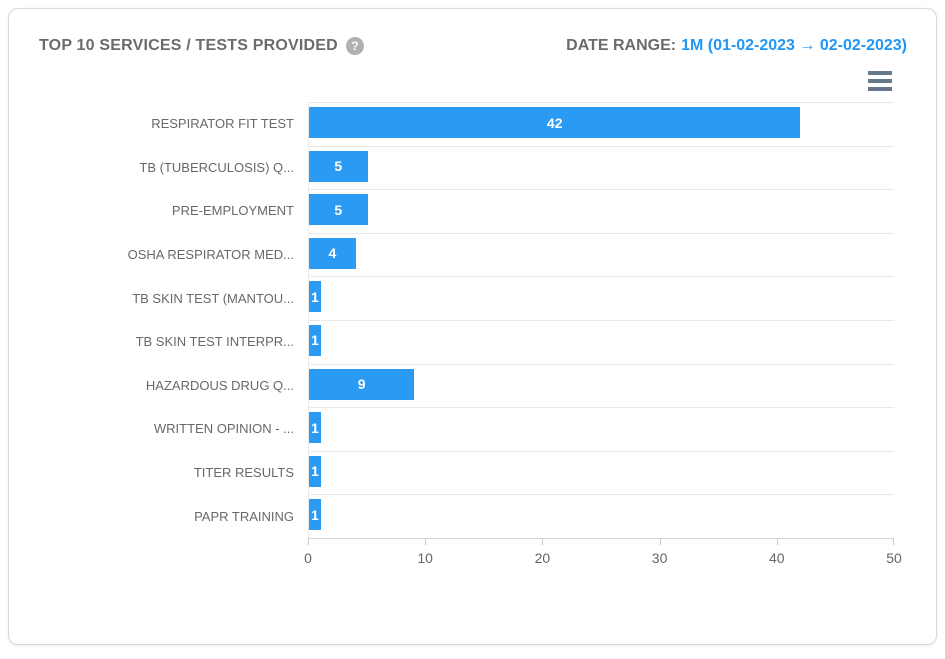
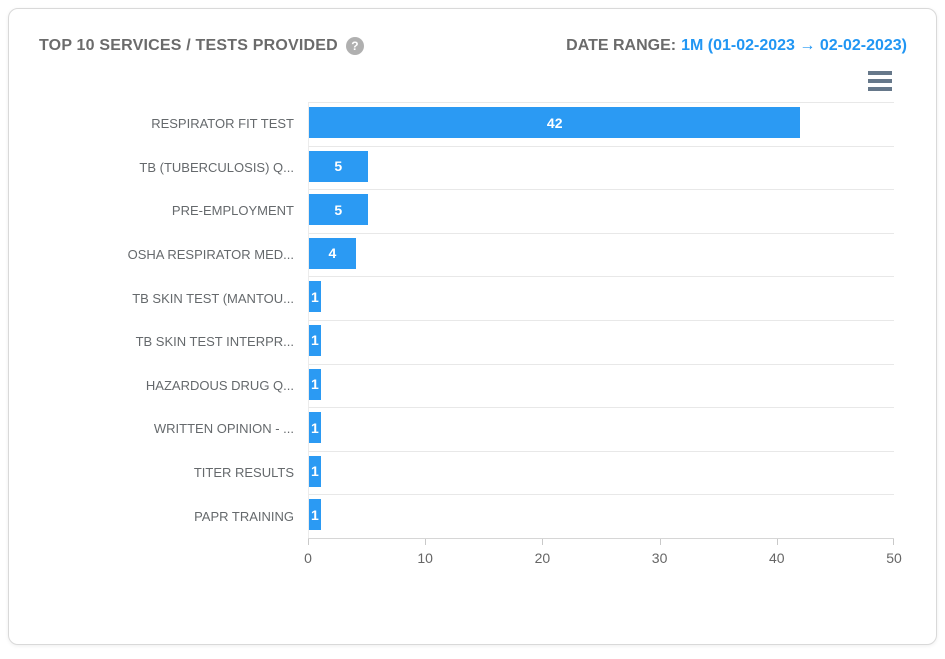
HAZARDOUS DRUG Q...: 9 -> 1
